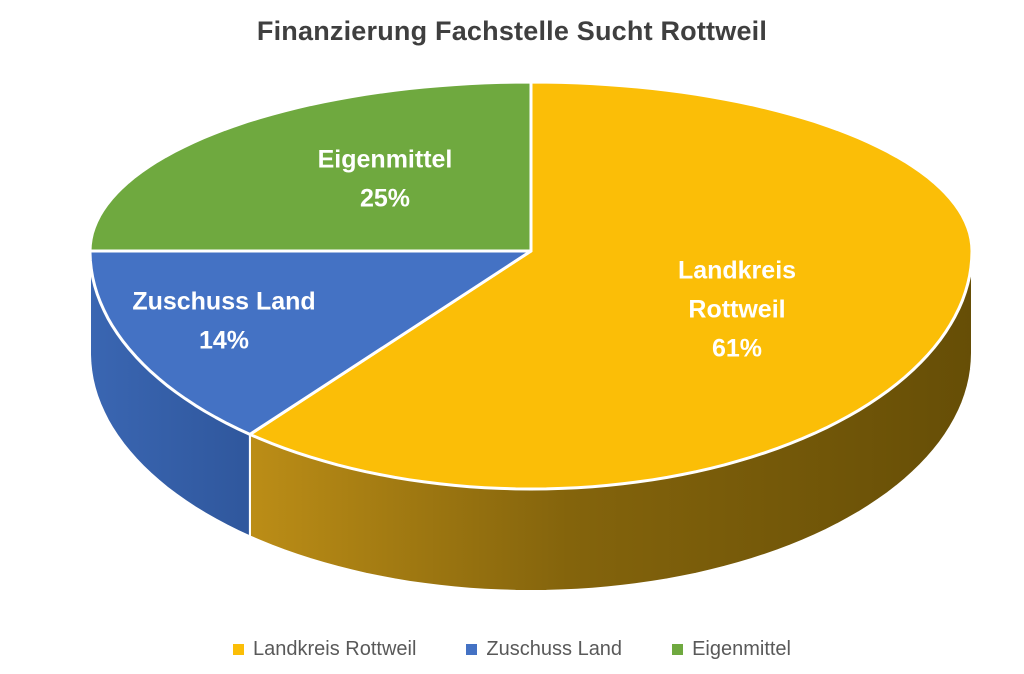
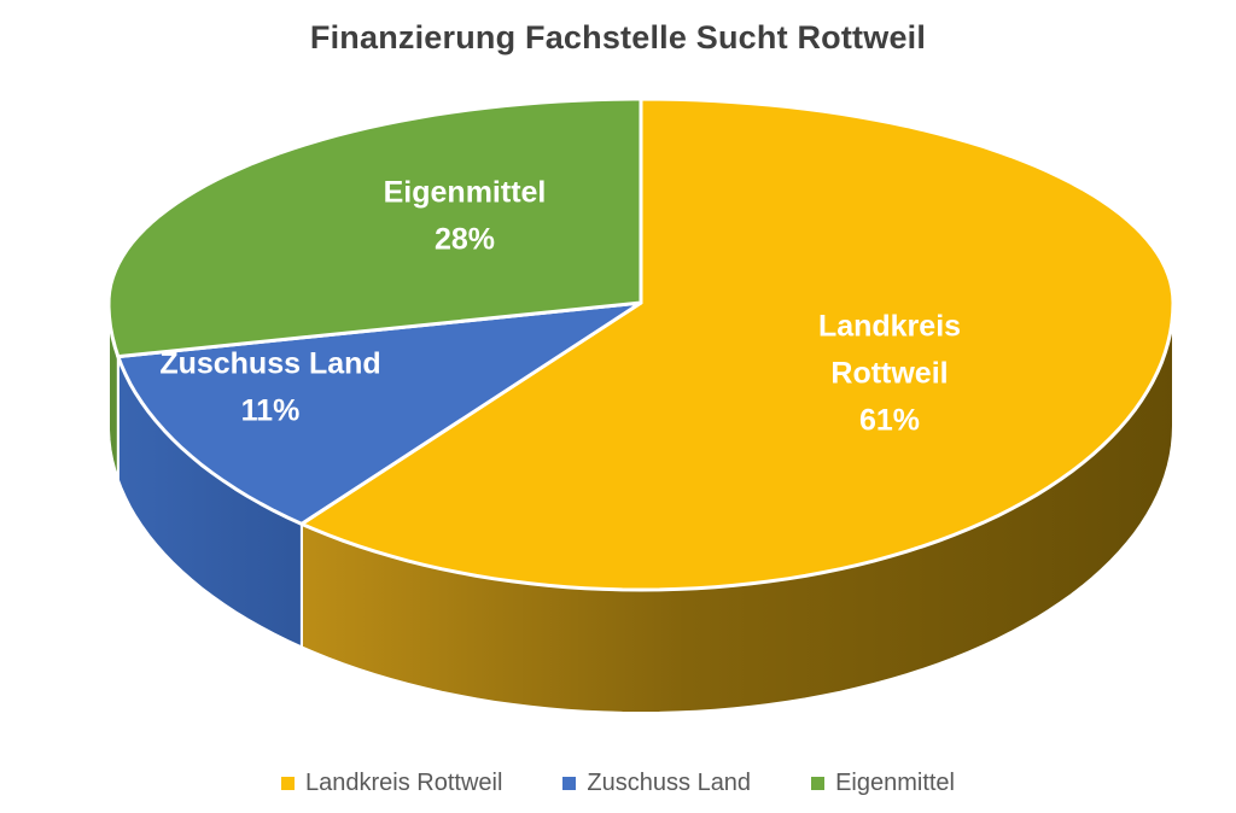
Zuschuss Land: 14% -> 11%
Eigenmittel: 25% -> 28%
